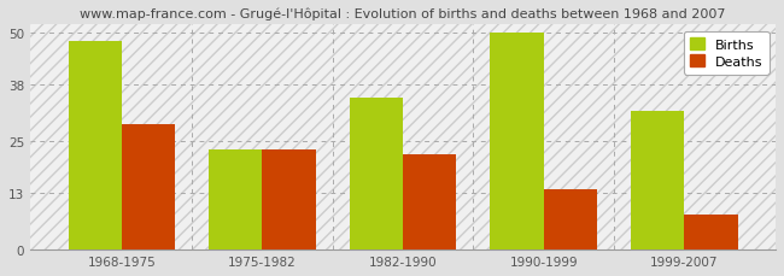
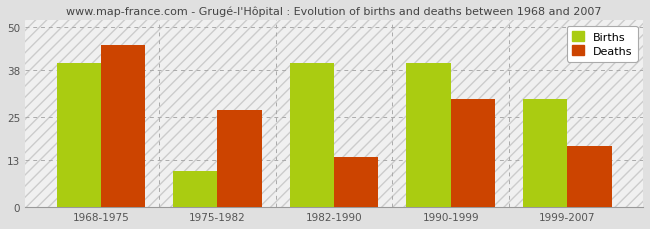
Births/1968-1975: 48 -> 40
Deaths/1968-1975: 29 -> 45
Births/1975-1982: 23 -> 10
Deaths/1975-1982: 23 -> 27
Births/1982-1990: 35 -> 40
Deaths/1982-1990: 22 -> 14
Births/1990-1999: 50 -> 40
Deaths/1990-1999: 14 -> 30
Births/1999-2007: 32 -> 30
Deaths/1999-2007: 8 -> 17
